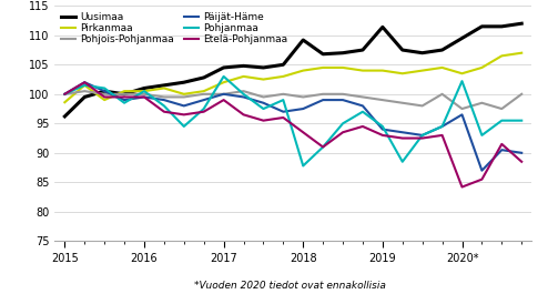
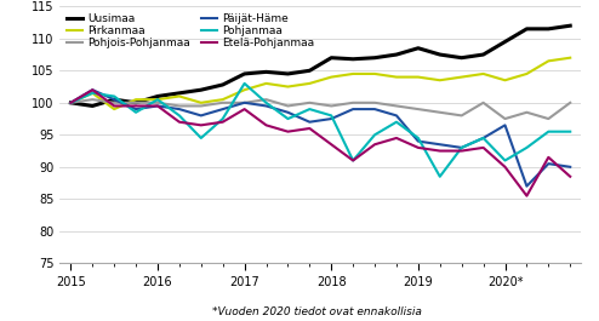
Uusimaa/2015: 96.2 -> 100.0
Pirkanmaa/2015: 98.6 -> 100.0
Uusimaa/2018: 109.2 -> 107.0
Pohjanmaa/2018: 87.8 -> 98.0
Uusimaa/2019: 111.4 -> 108.5
Pohjanmaa/2020*: 102.2 -> 91.0
Etelä-Pohjanmaa/2020*: 84.2 -> 90.0
